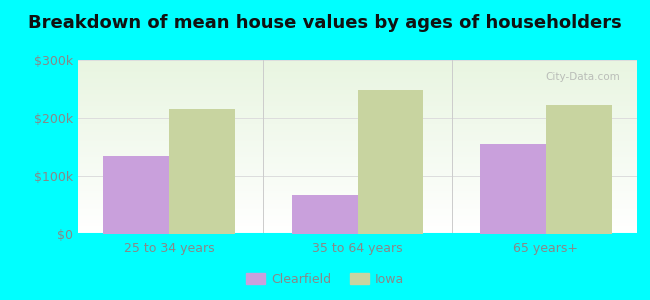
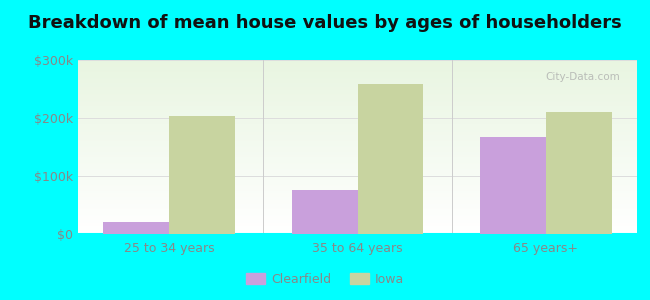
Clearfield/25 to 34 years: $135k -> $20k
Iowa/25 to 34 years: $215k -> $204k
Clearfield/35 to 64 years: $67k -> $76k
Iowa/35 to 64 years: $248k -> $258k
Clearfield/65 years+: $155k -> $168k
Iowa/65 years+: $222k -> $210k
